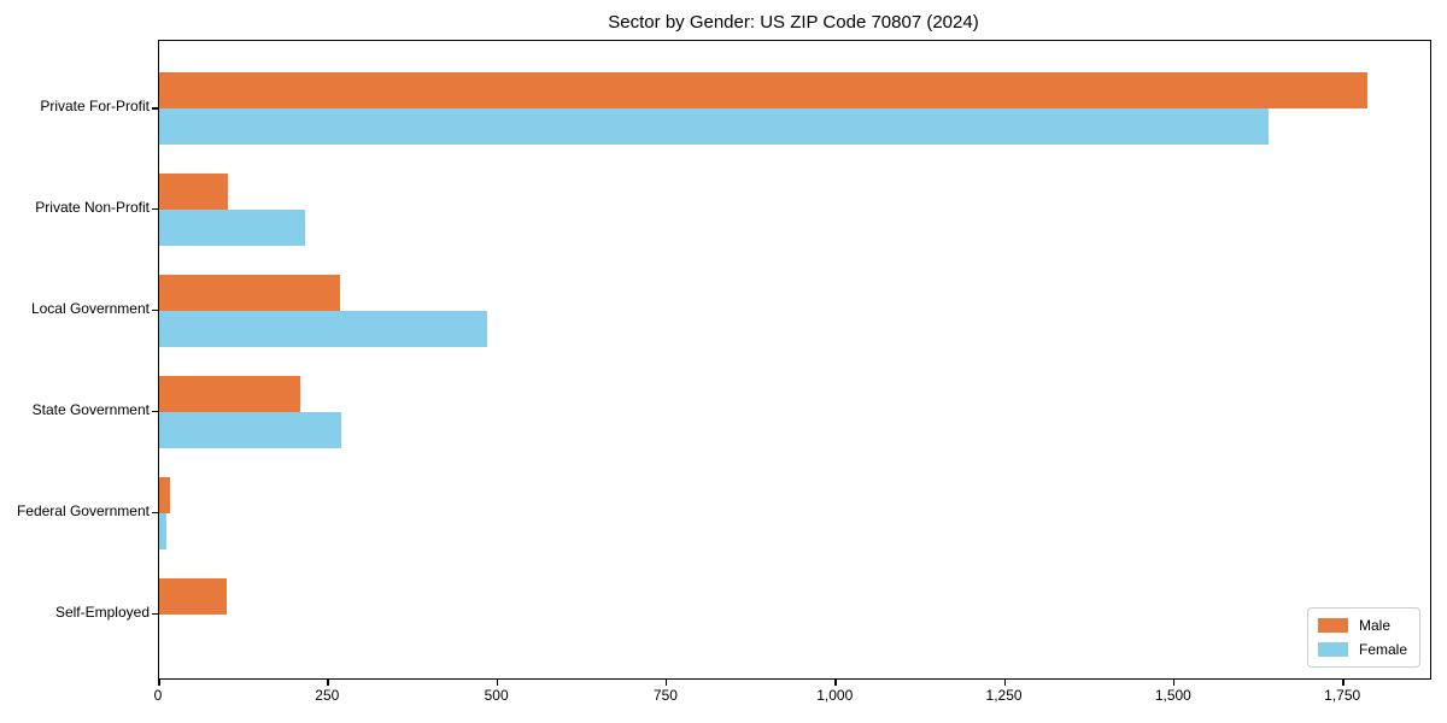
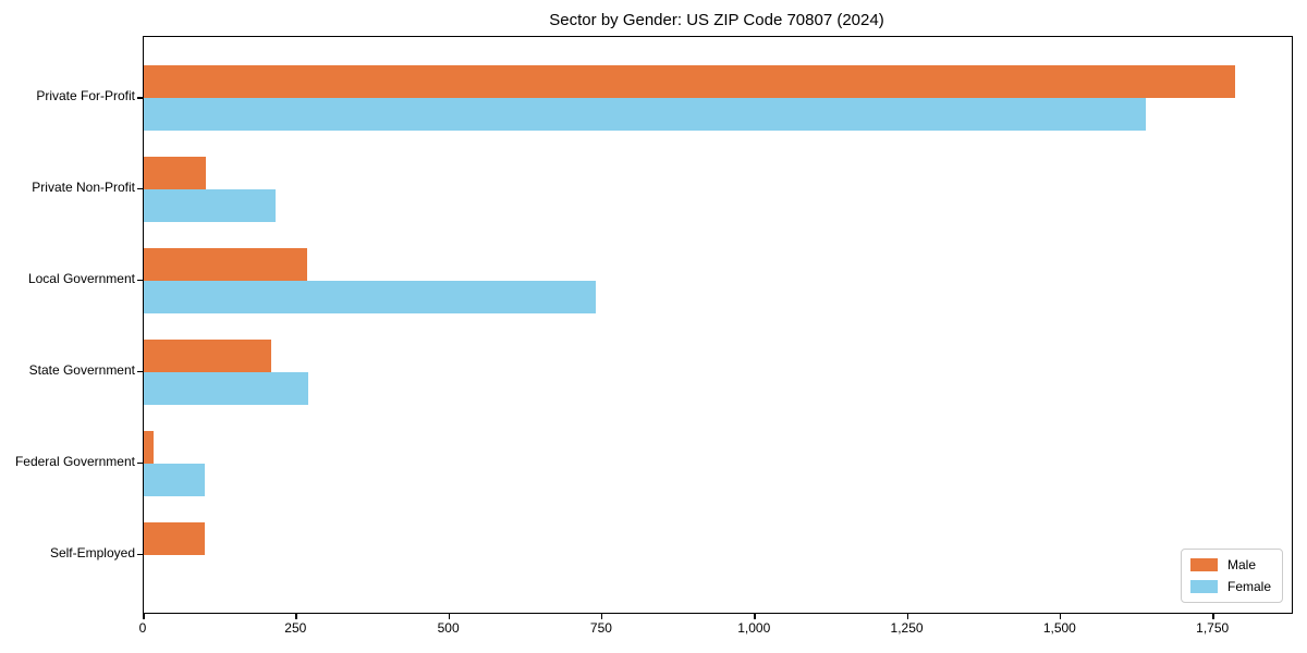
Female/Local Government: 480 -> 740
Female/Federal Government: 10 -> 100
